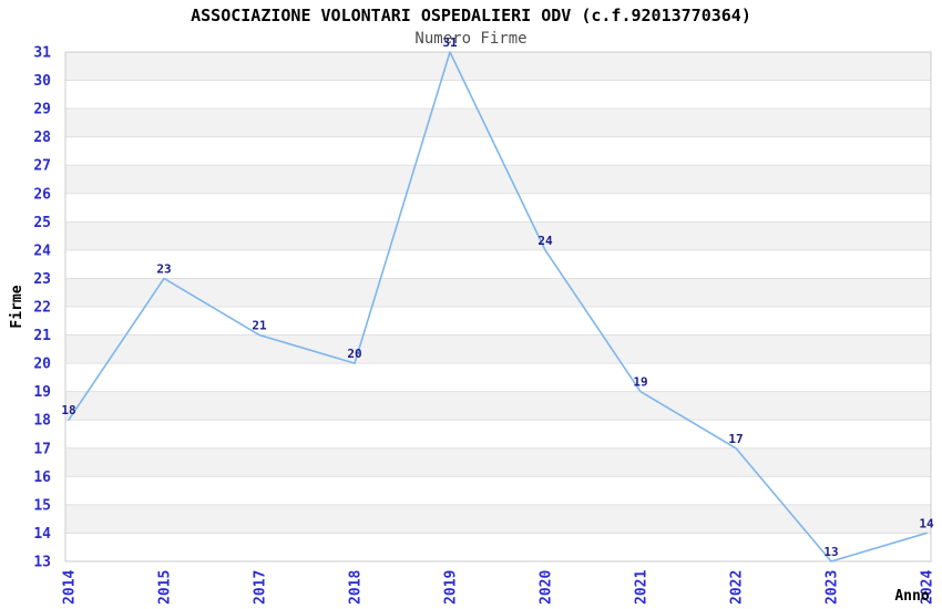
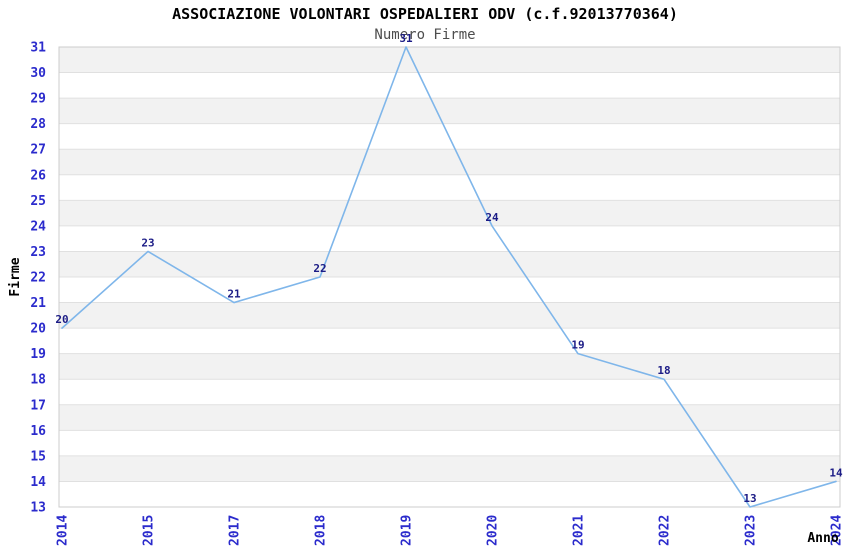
2014: 18 -> 20
2018: 20 -> 22
2022: 17 -> 18
